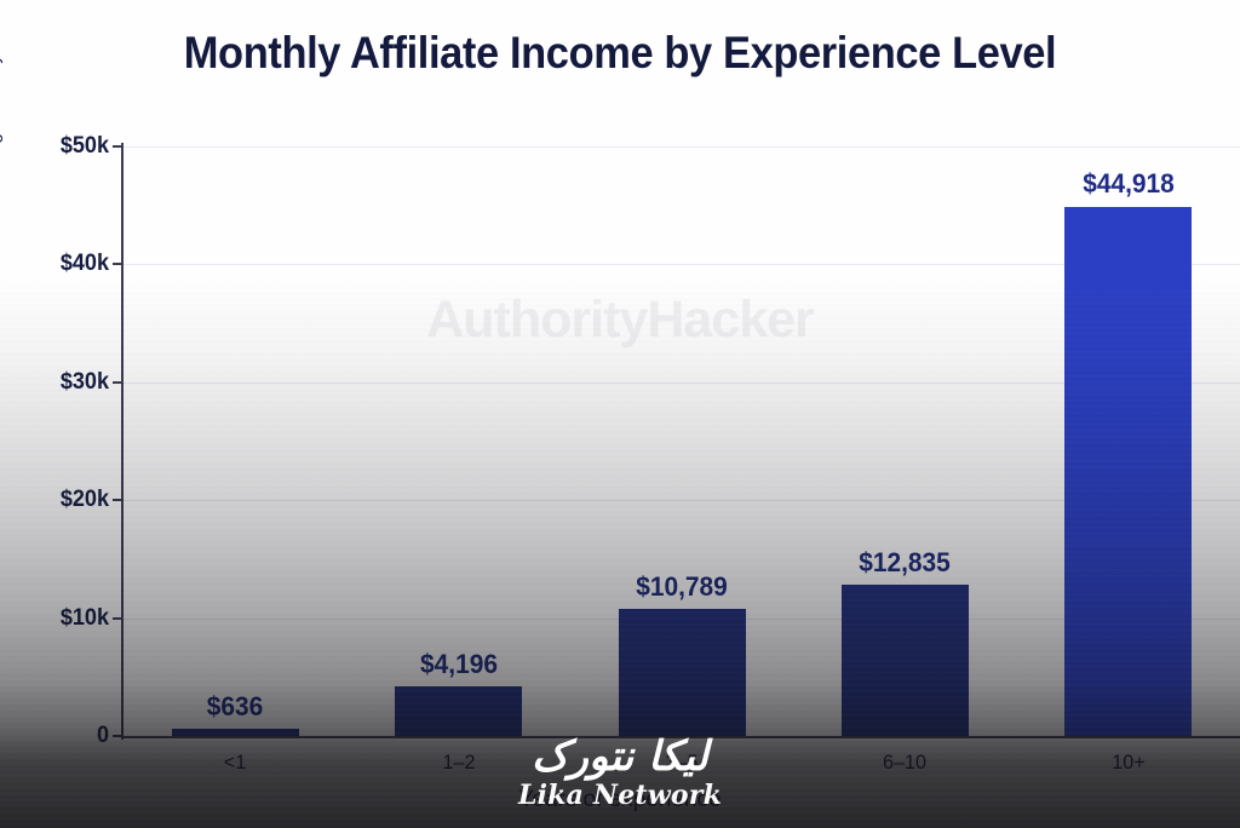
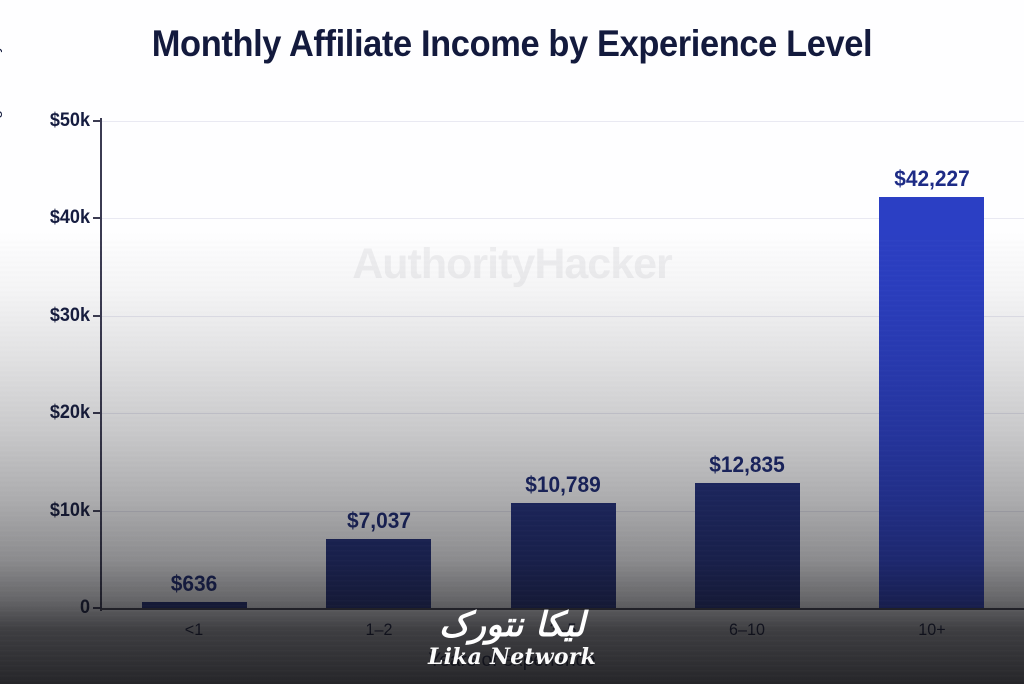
1–2: $4,196 -> $7,037
10+: $44,918 -> $42,227
